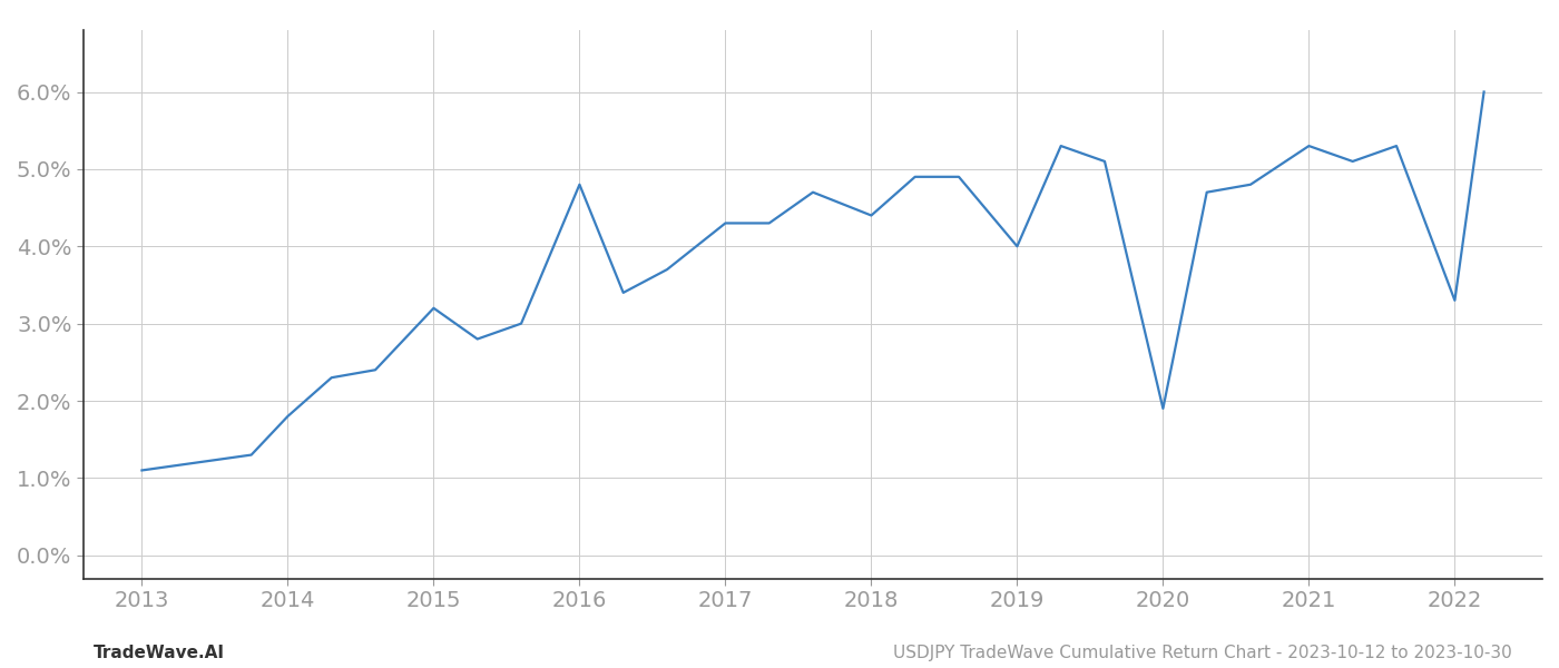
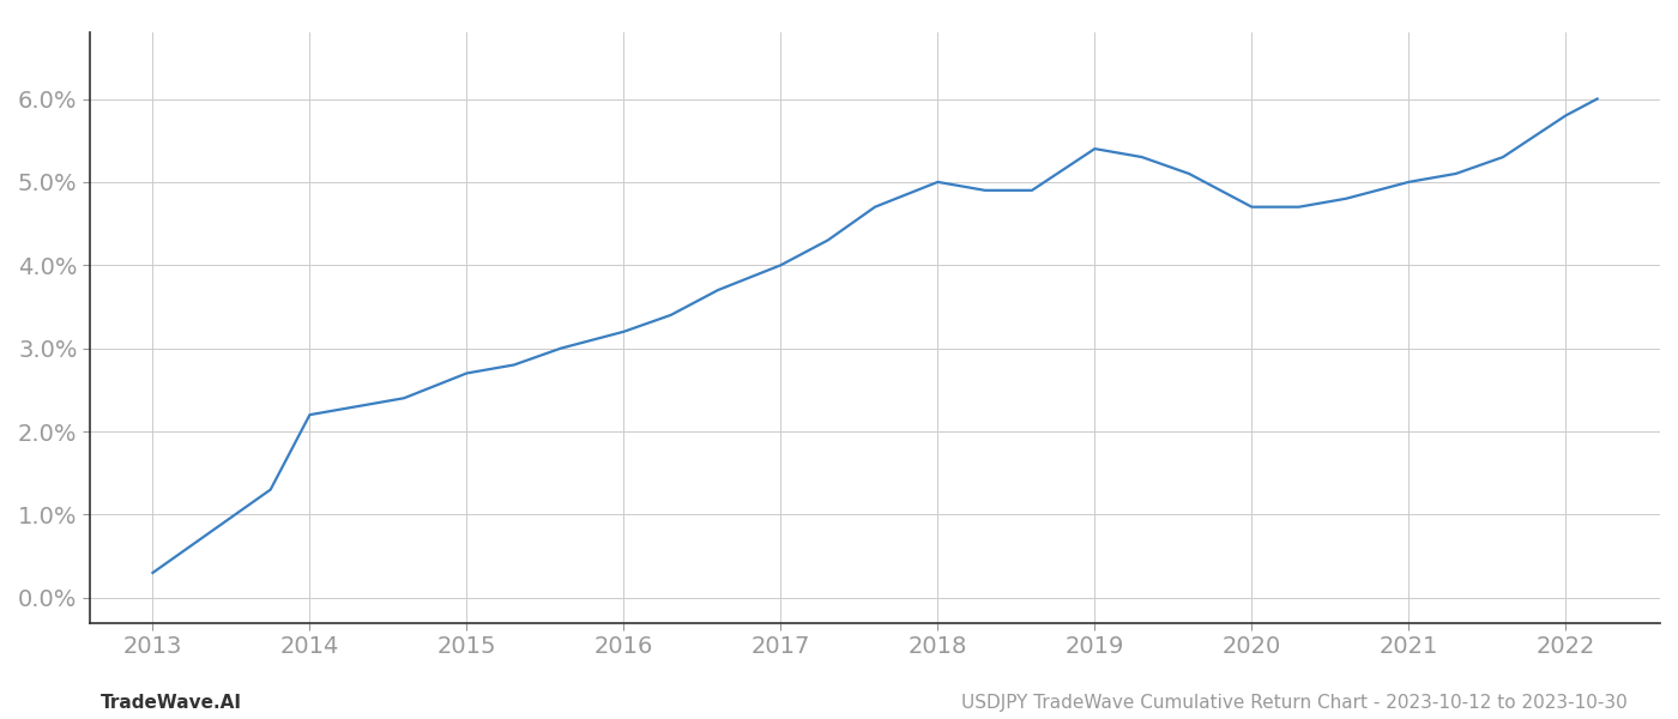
2013: 1.1% -> 0.3%
2014: 1.8% -> 2.2%
2015: 3.2% -> 2.7%
2016: 4.8% -> 3.2%
2017: 4.3% -> 4.0%
2018: 4.4% -> 5.0%
2019: 4.0% -> 5.4%
2020: 1.9% -> 4.7%
2021: 5.3% -> 5.0%
2022: 3.3% -> 5.8%
